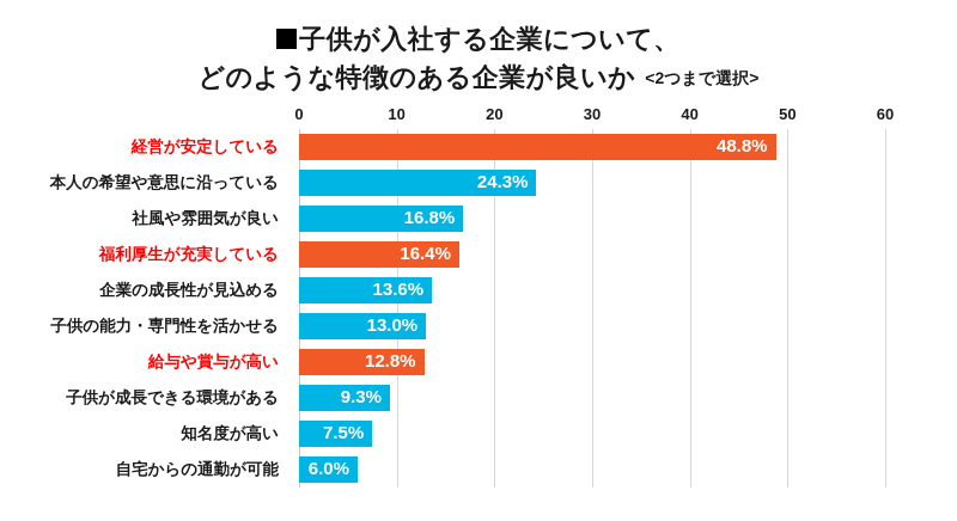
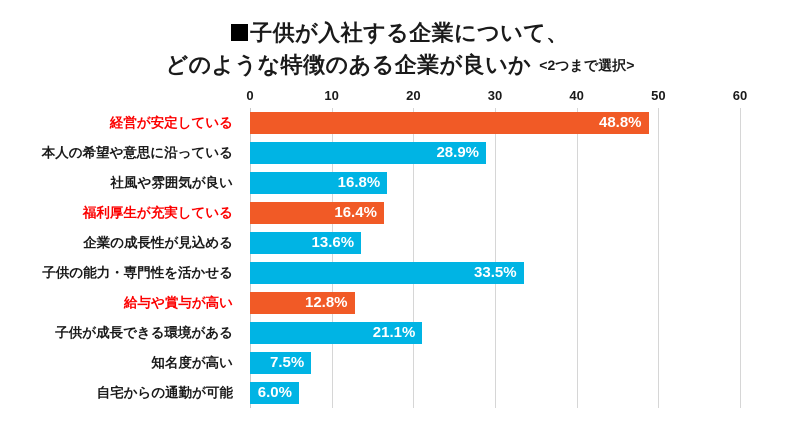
本人の希望や意思に沿っている: 24.3% -> 28.9%
子供の能力・専門性を活かせる: 13.0% -> 33.5%
子供が成長できる環境がある: 9.3% -> 21.1%
